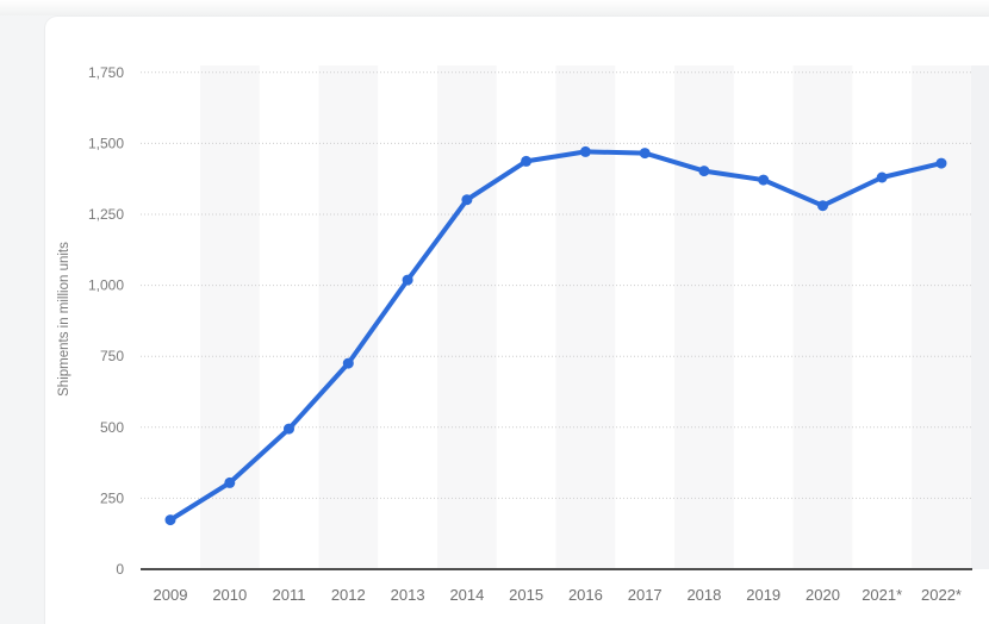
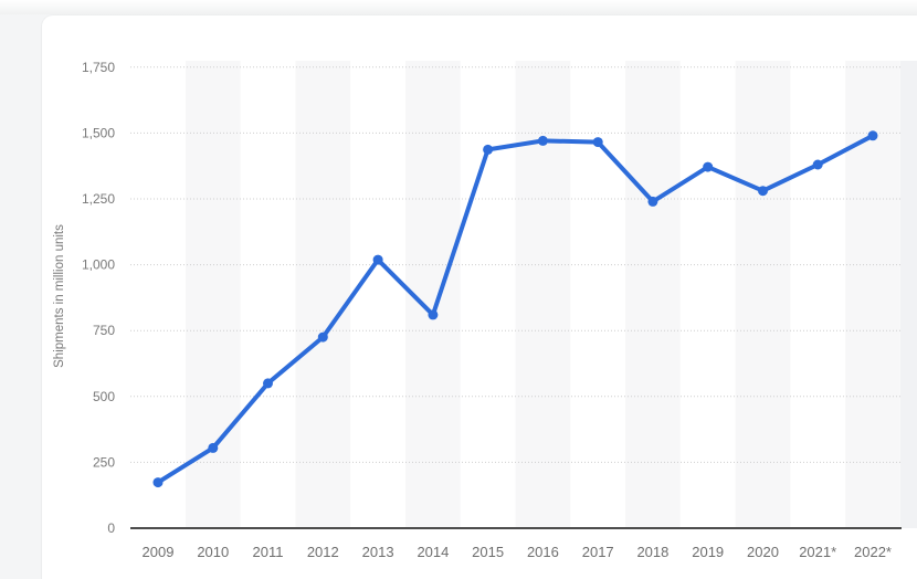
2011: 490 -> 550
2014: 1300 -> 810
2018: 1400 -> 1240
2022*: 1430 -> 1490
